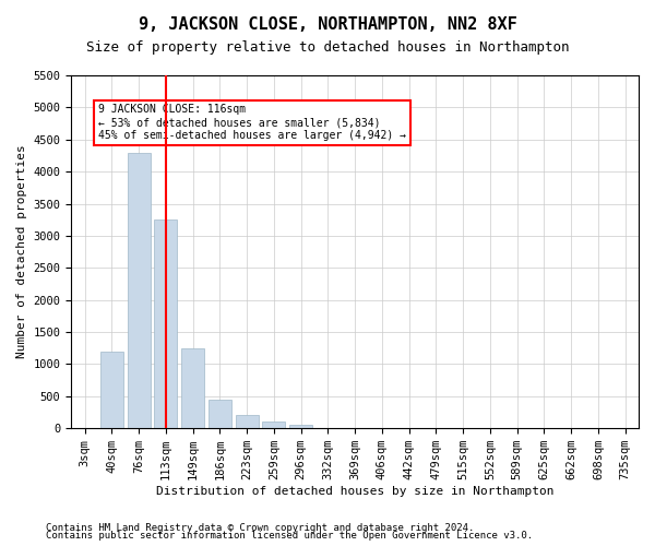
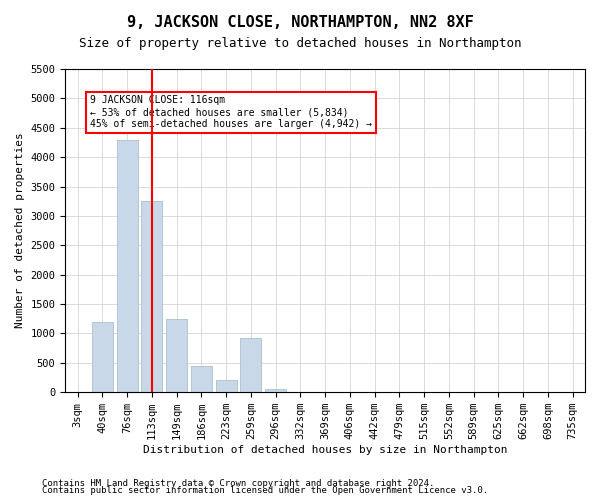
259sqm: 100 -> 920
